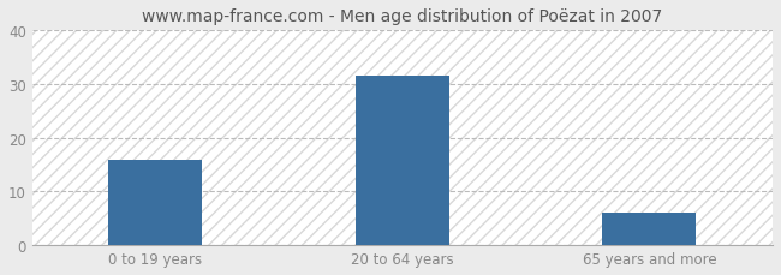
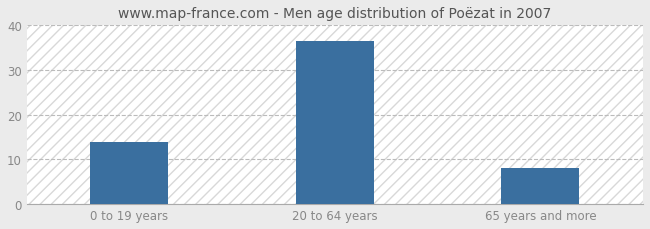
0 to 19 years: 16.0 -> 14.0
20 to 64 years: 31.5 -> 36.5
65 years and more: 6.0 -> 8.0
